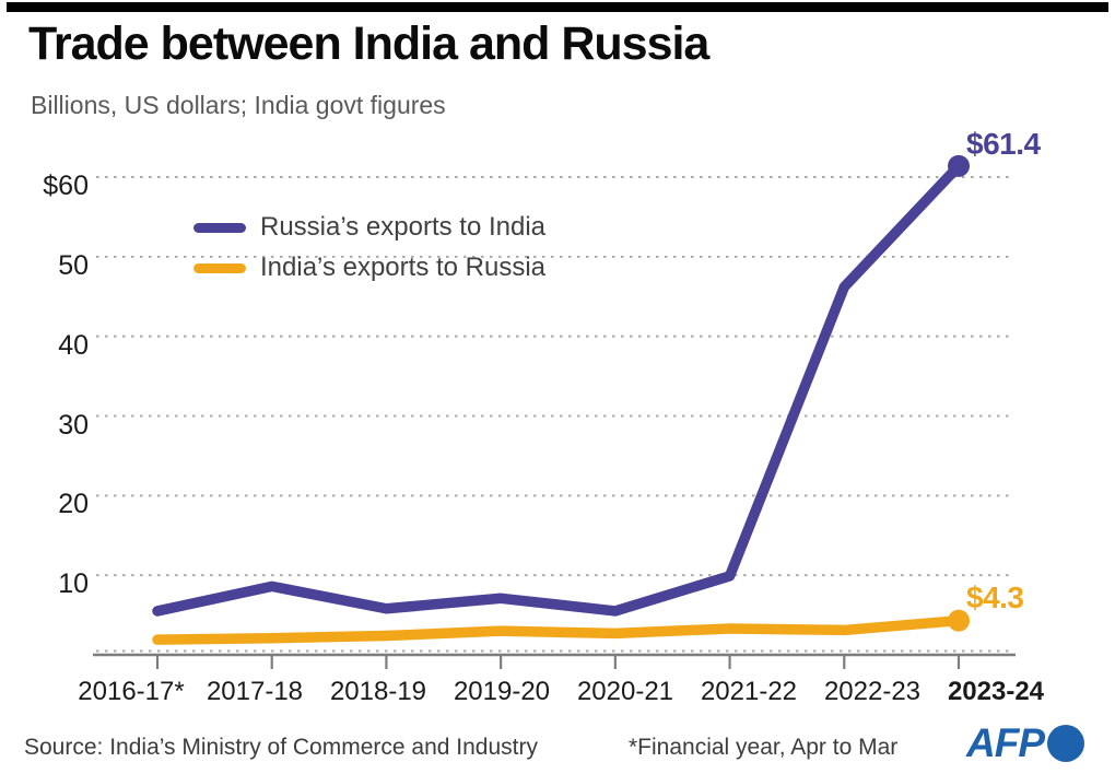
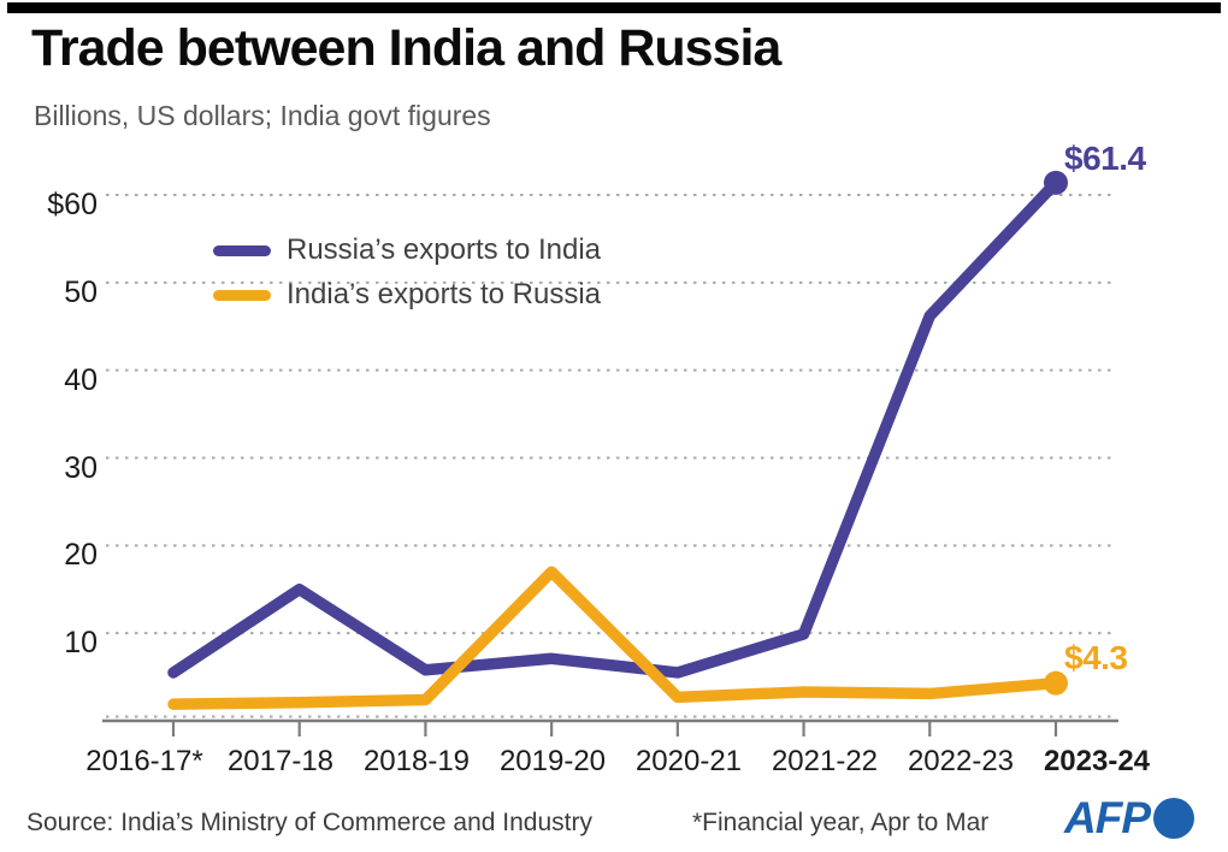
Russia’s exports to India/2017-18: $9 -> $15
India’s exports to Russia/2019-20: $3 -> $17
